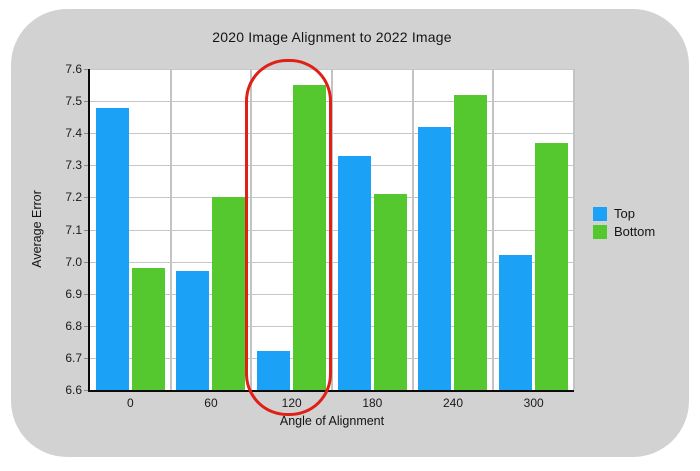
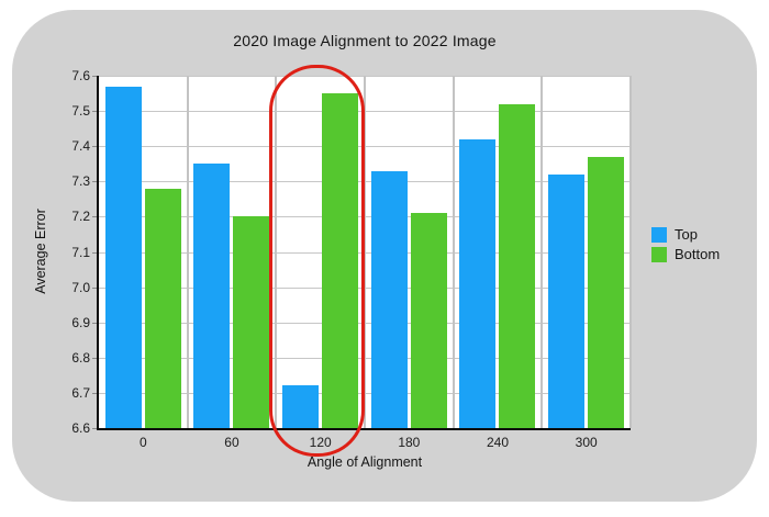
Top/0: 7.48 -> 7.57
Bottom/0: 6.98 -> 7.28
Top/60: 6.97 -> 7.35
Top/300: 7.02 -> 7.32
